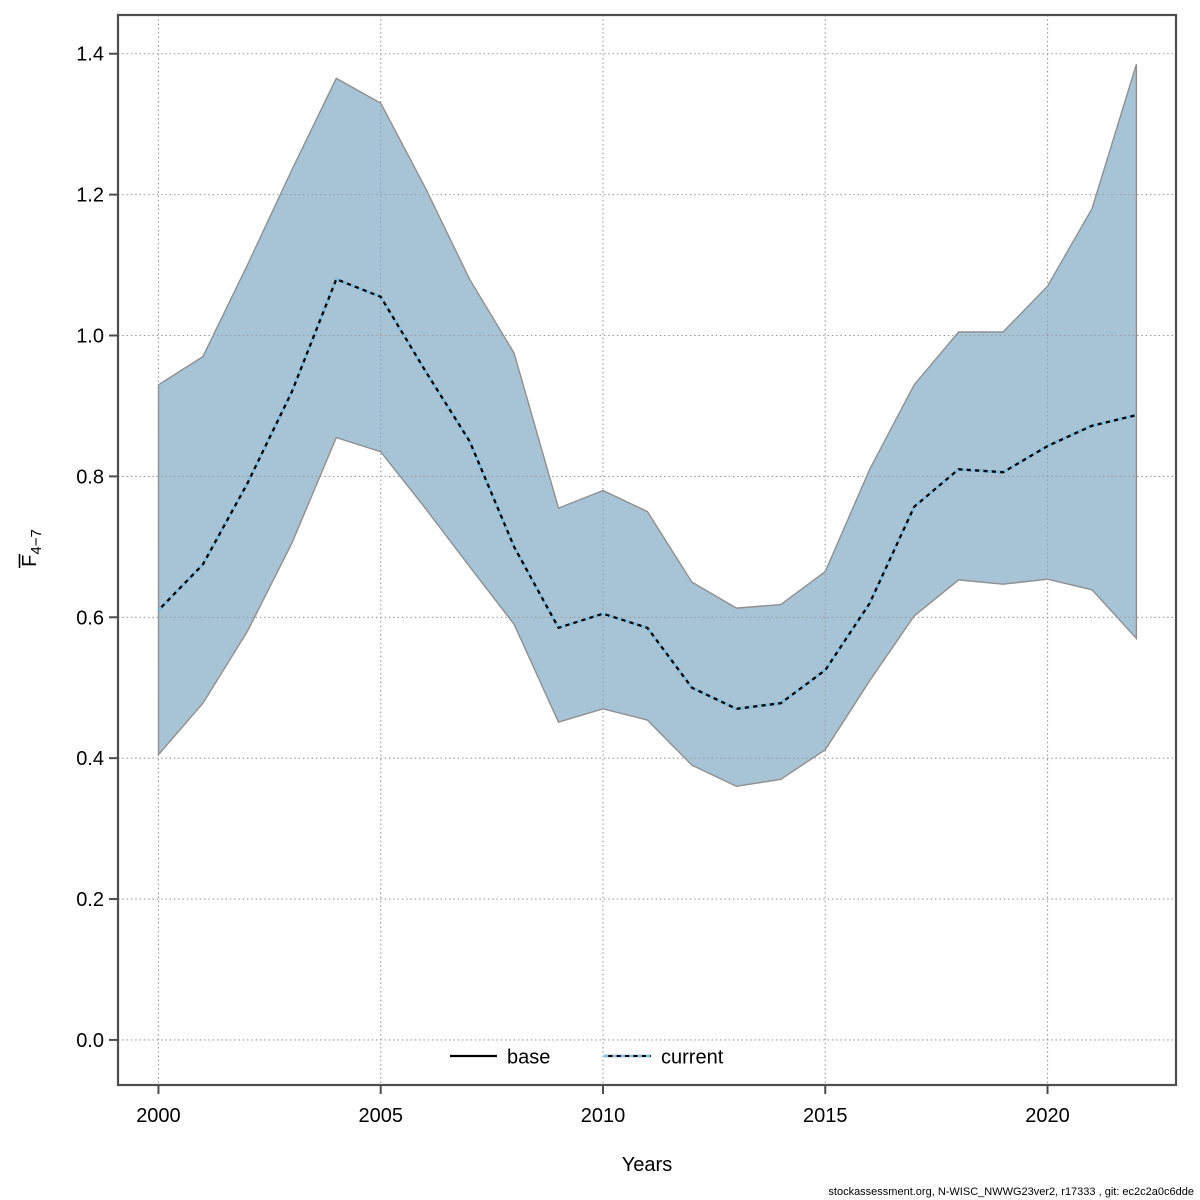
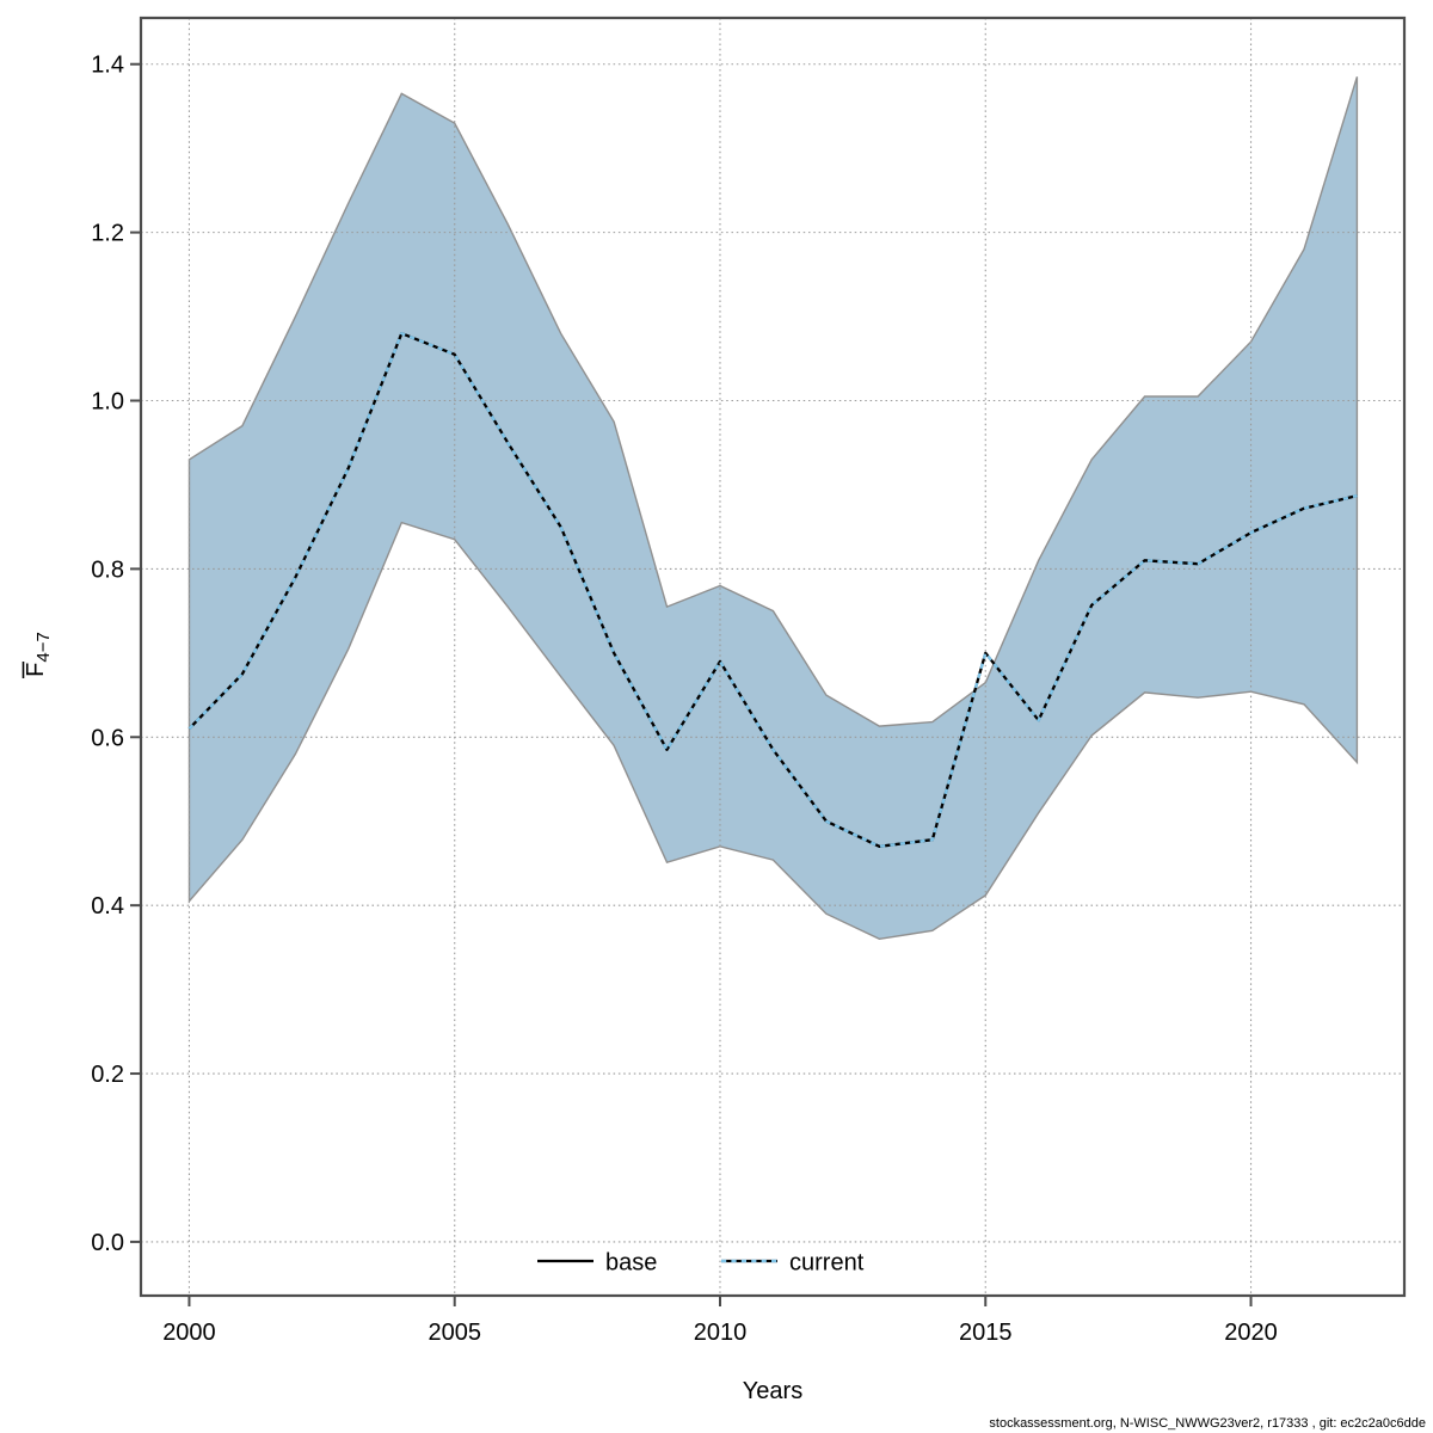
base/2010: 0.60 -> 0.38
current/2010: 0.60 -> 0.69
current/2015: 0.53 -> 0.70
